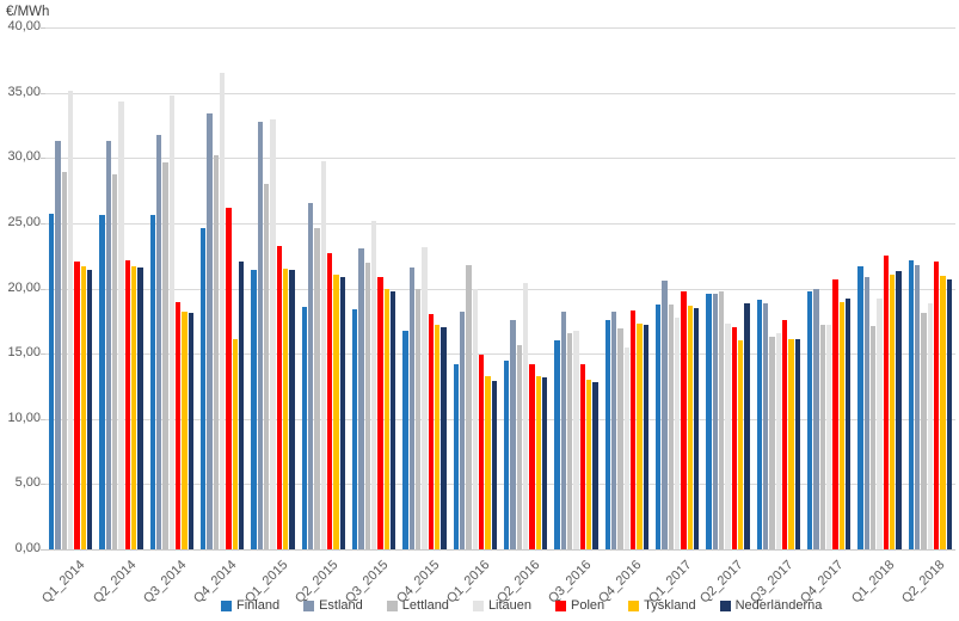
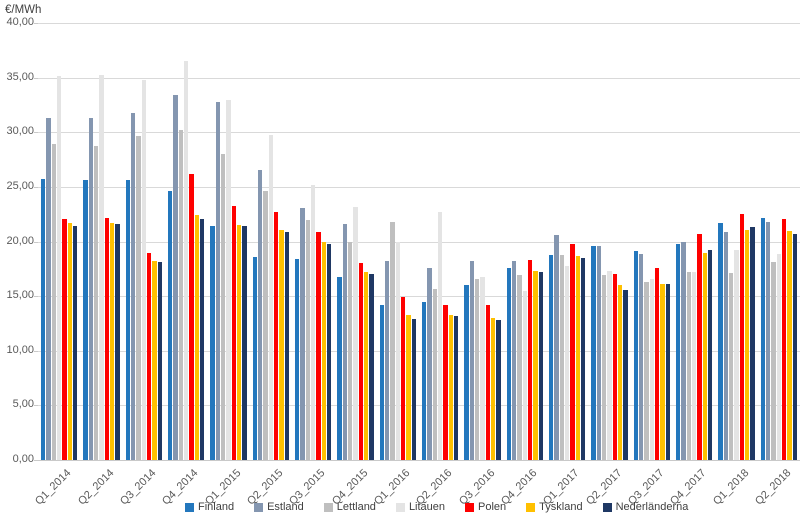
Litauen/Q2_2014: 34,3 -> 35,3
Tyskland/Q4_2014: 16,1 -> 22,4
Litauen/Q2_2016: 20,4 -> 22,7
Lettland/Q2_2017: 19,8 -> 16,9
Nederländerna/Q2_2017: 18,9 -> 15,6
